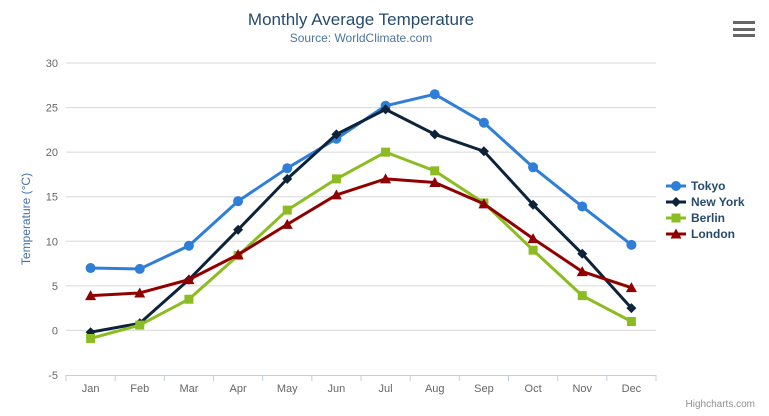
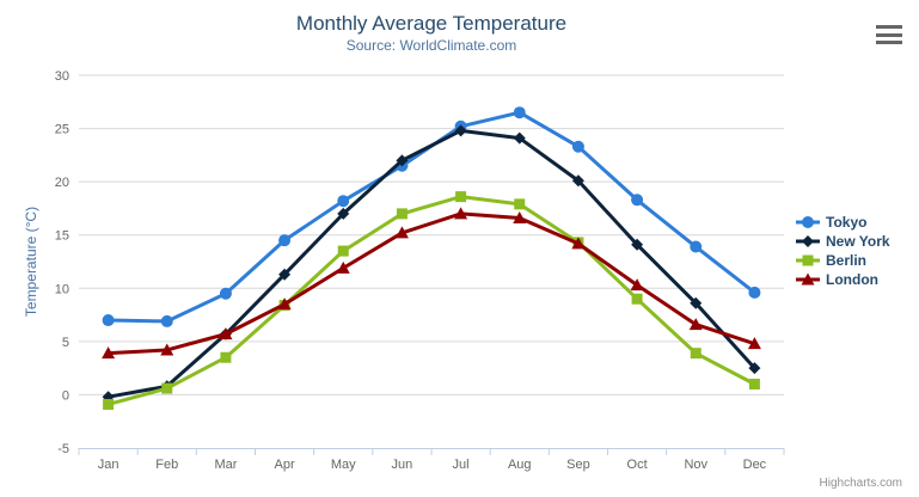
Berlin/Jul: 20 -> 19
New York/Aug: 22 -> 24
